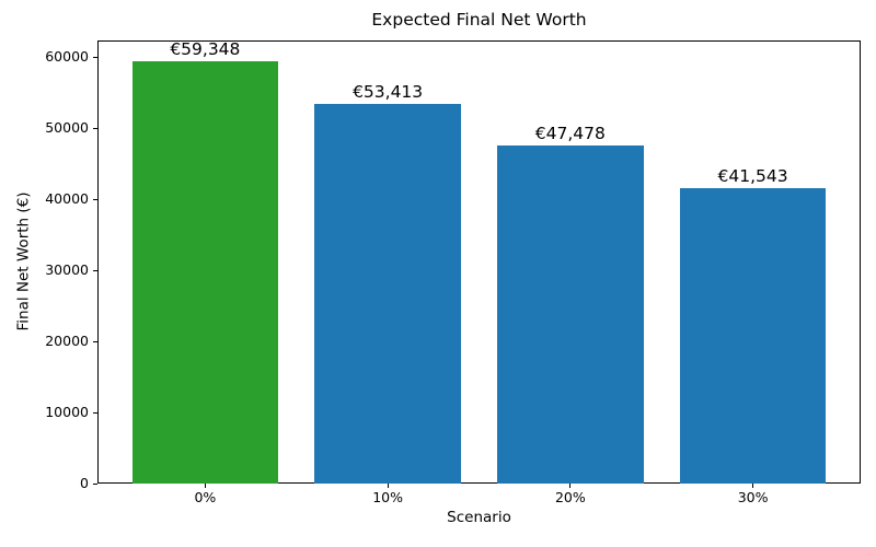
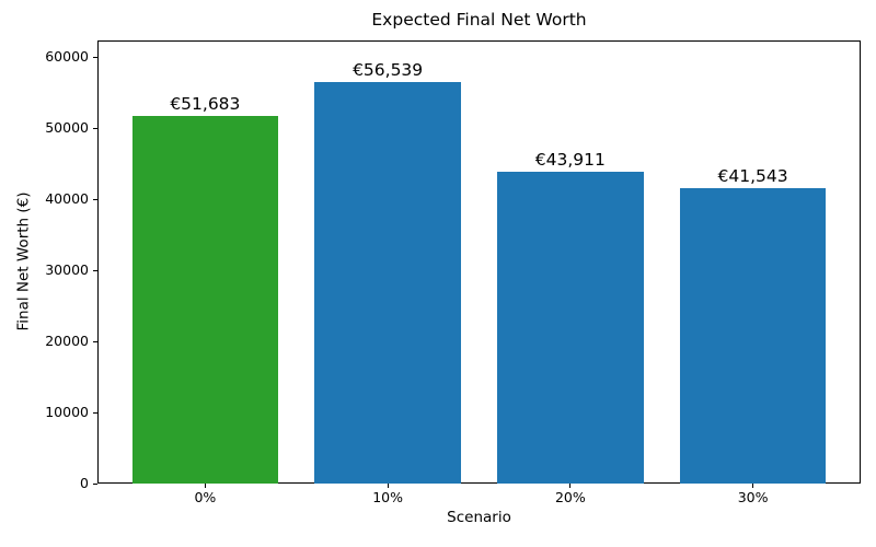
0%: €59,348 -> €51,683
10%: €53,413 -> €56,539
20%: €47,478 -> €43,911
